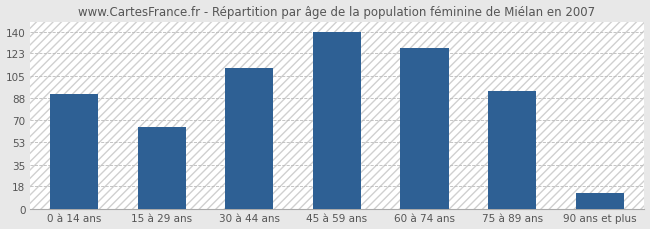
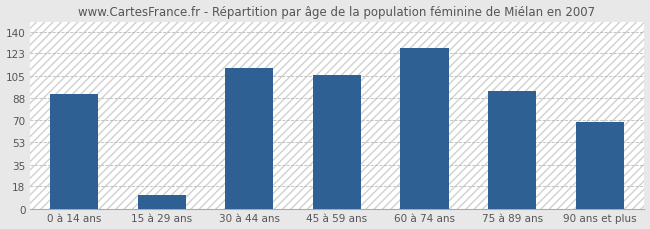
15 à 29 ans: 65 -> 11
45 à 59 ans: 140 -> 106
90 ans et plus: 13 -> 69
